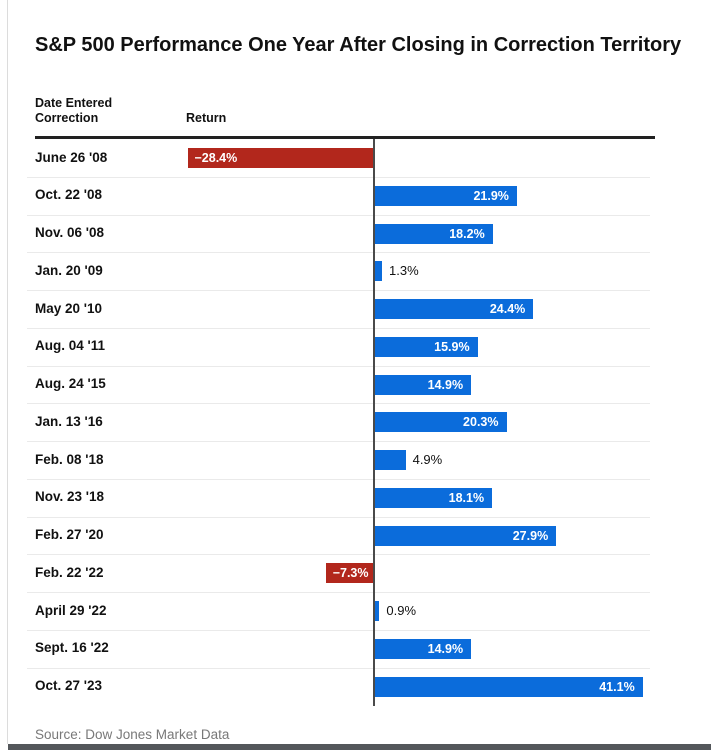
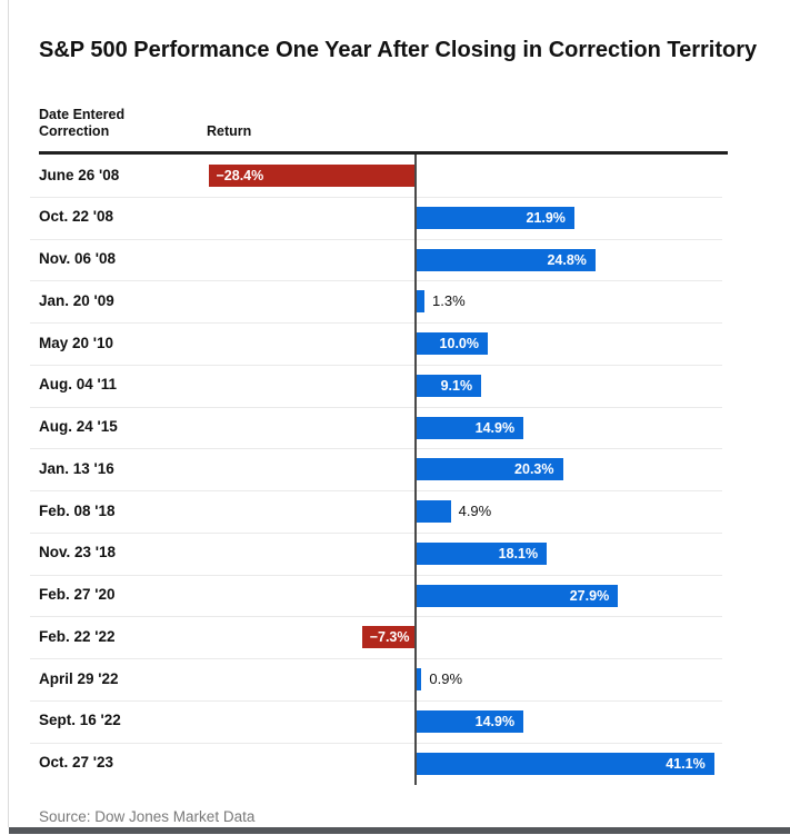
Nov. 06 '08: 18.2% -> 24.8%
May 20 '10: 24.4% -> 10.0%
Aug. 04 '11: 15.9% -> 9.1%
